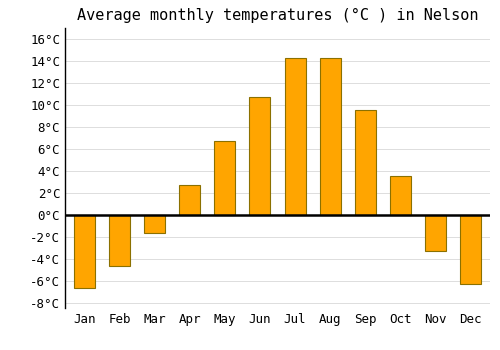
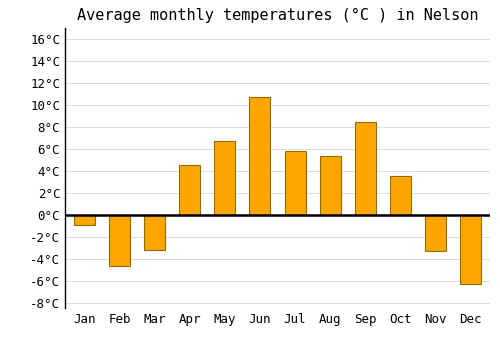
Jan: -6.7°C -> -0.9°C
Mar: -1.7°C -> -3.2°C
Apr: 2.7°C -> 4.5°C
Jul: 14.3°C -> 5.8°C
Aug: 14.3°C -> 5.3°C
Sep: 9.5°C -> 8.4°C
